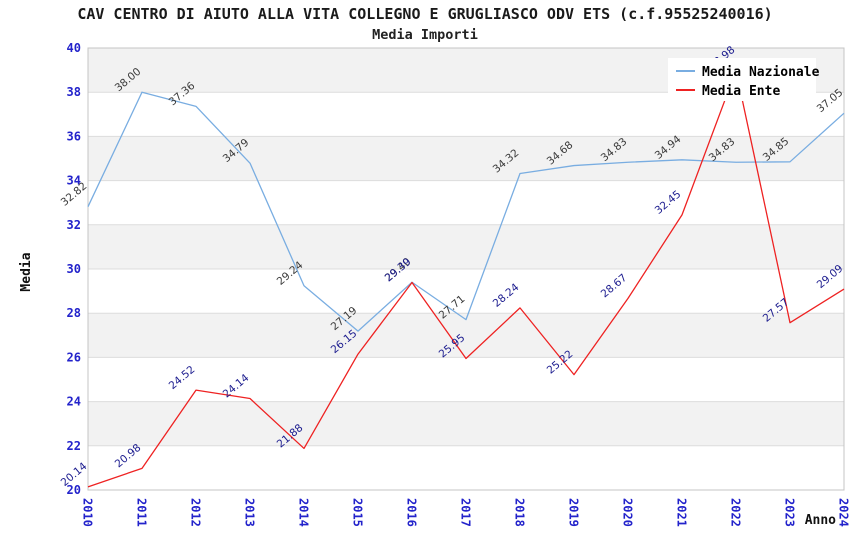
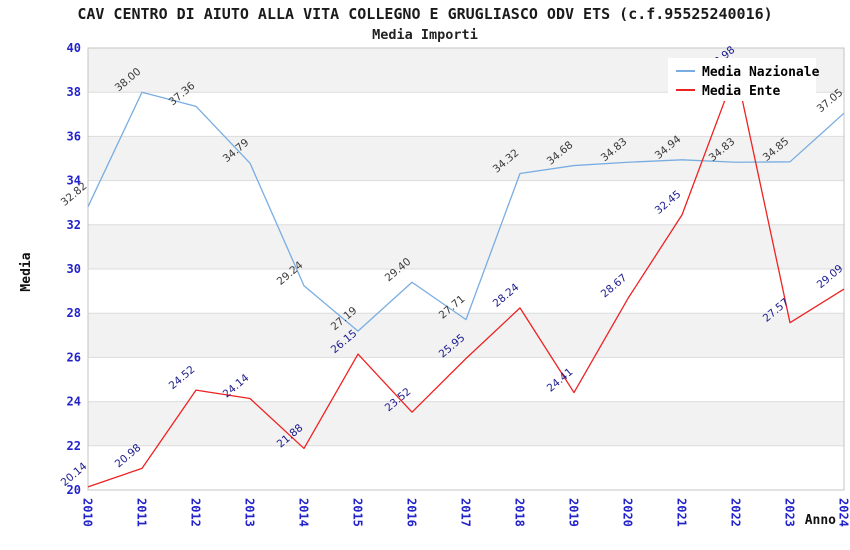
Media Ente/2016: 29.39 -> 23.52
Media Ente/2019: 25.22 -> 24.41
